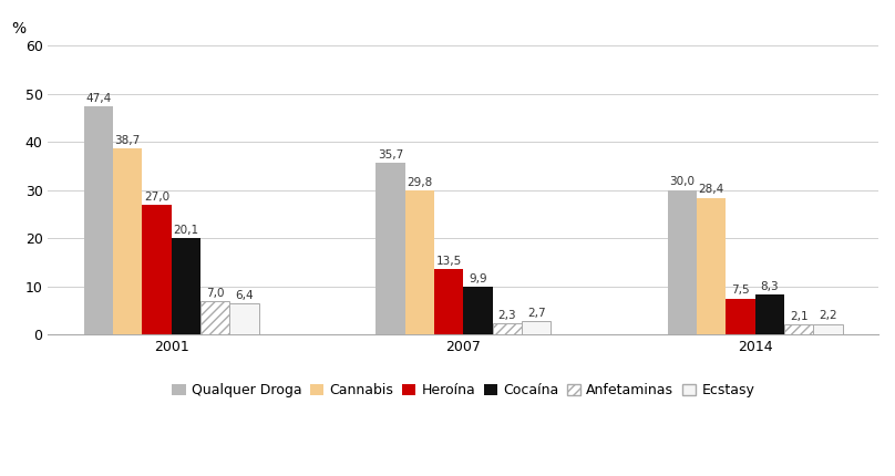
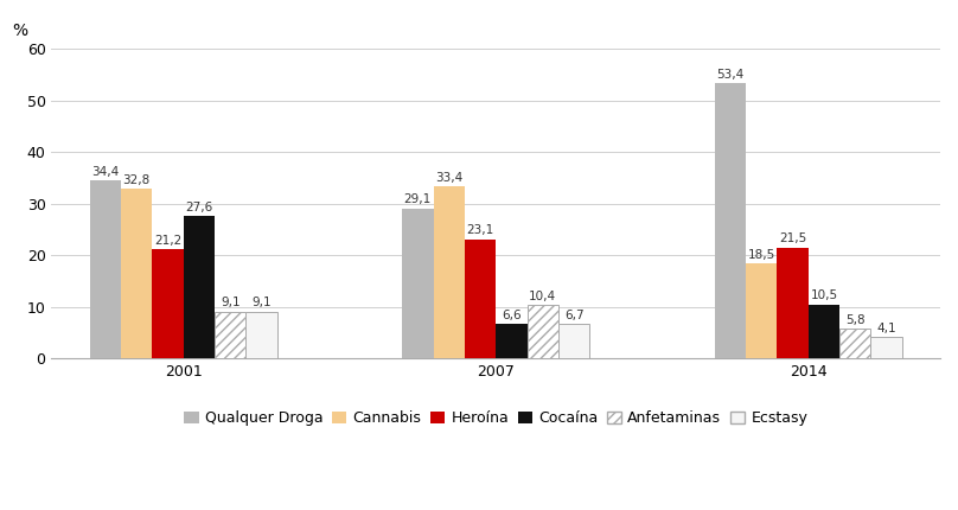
Qualquer Droga/2001: 47,4 -> 34,4
Cannabis/2001: 38,7 -> 32,8
Heroína/2001: 27,0 -> 21,2
Cocaína/2001: 20,1 -> 27,6
Anfetaminas/2001: 7,0 -> 9,1
Ecstasy/2001: 6,4 -> 9,1
Qualquer Droga/2007: 35,7 -> 29,1
Cannabis/2007: 29,8 -> 33,4
Heroína/2007: 13,5 -> 23,1
Cocaína/2007: 9,9 -> 6,6
Anfetaminas/2007: 2,3 -> 10,4
Ecstasy/2007: 2,7 -> 6,7
Qualquer Droga/2014: 30,0 -> 53,4
Cannabis/2014: 28,4 -> 18,5
Heroína/2014: 7,5 -> 21,5
Cocaína/2014: 8,3 -> 10,5
Anfetaminas/2014: 2,1 -> 5,8
Ecstasy/2014: 2,2 -> 4,1
